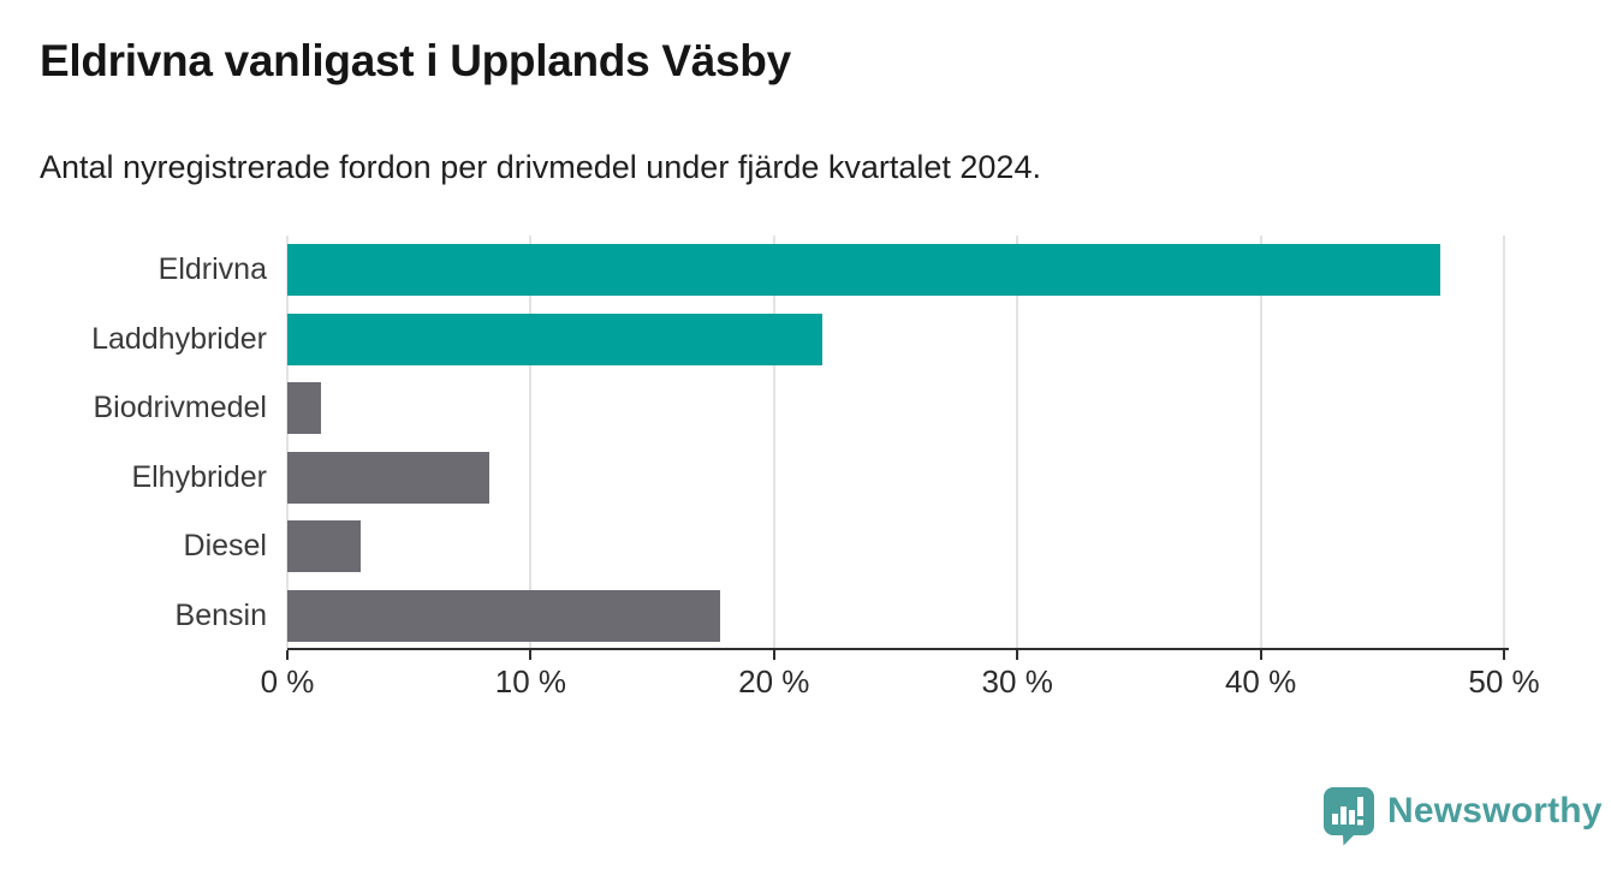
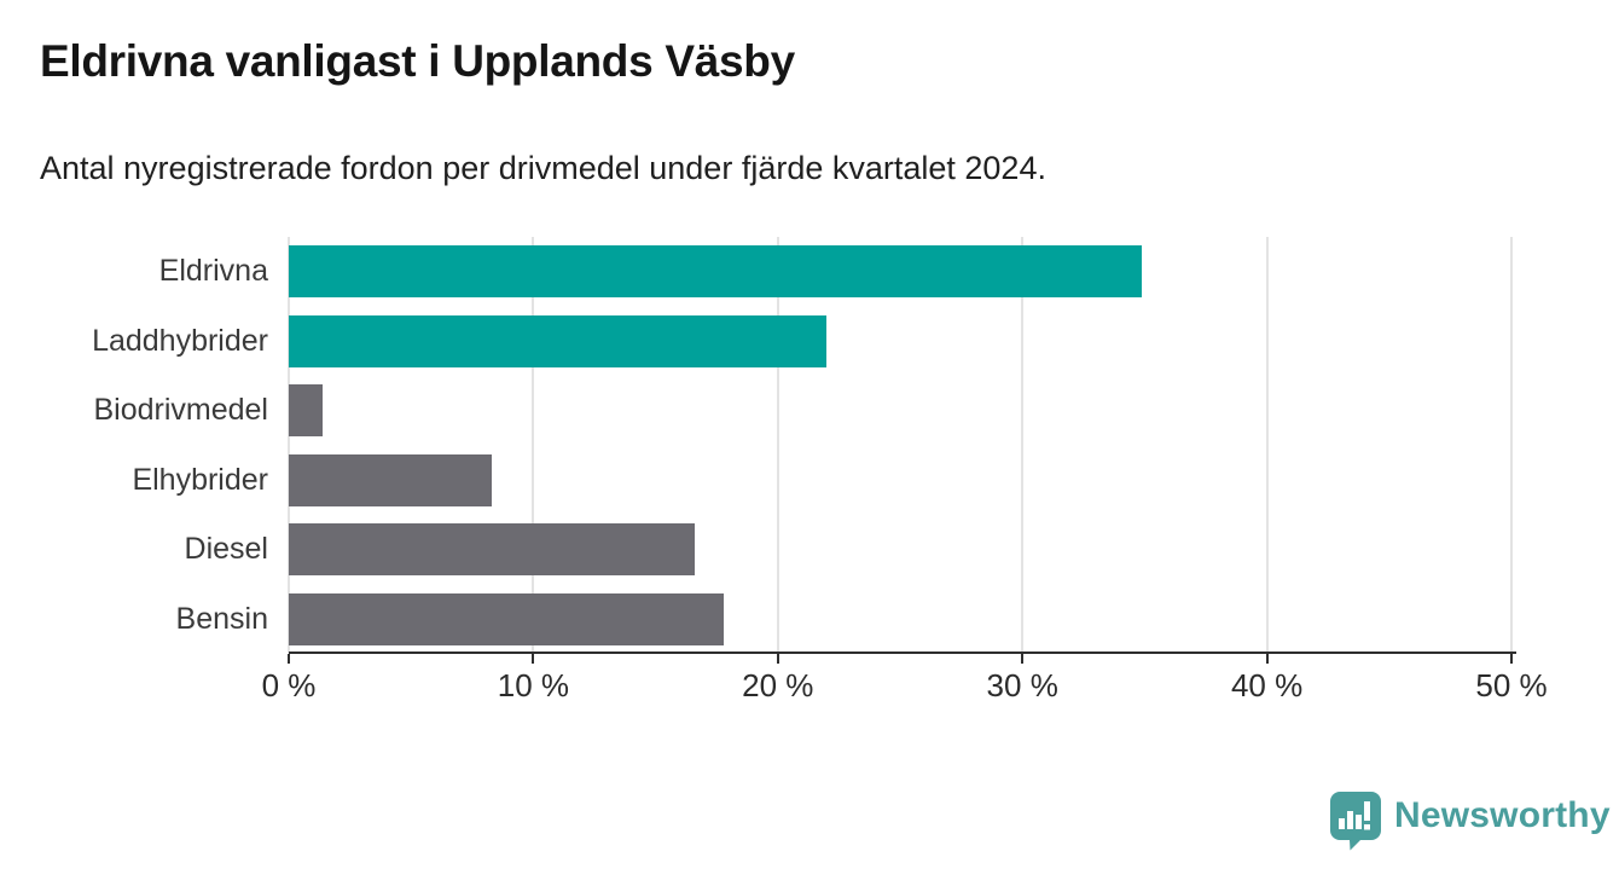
Eldrivna: 47.4% -> 34.9%
Diesel: 3.0% -> 16.6%
